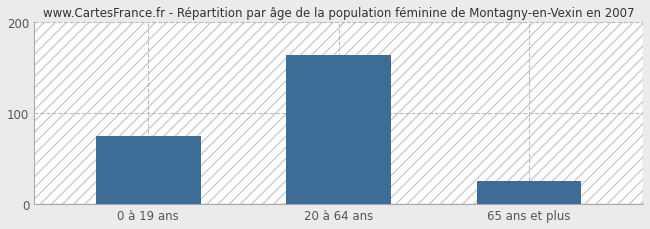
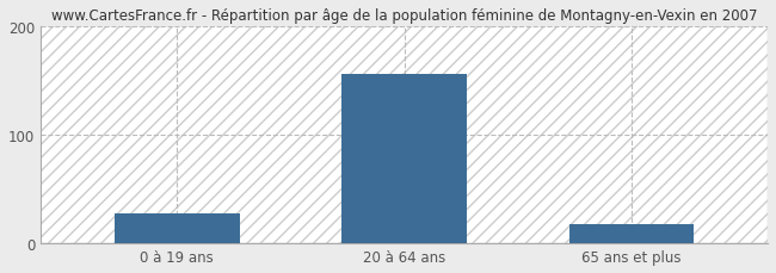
0 à 19 ans: 75 -> 28
20 à 64 ans: 163 -> 156
65 ans et plus: 25 -> 18
